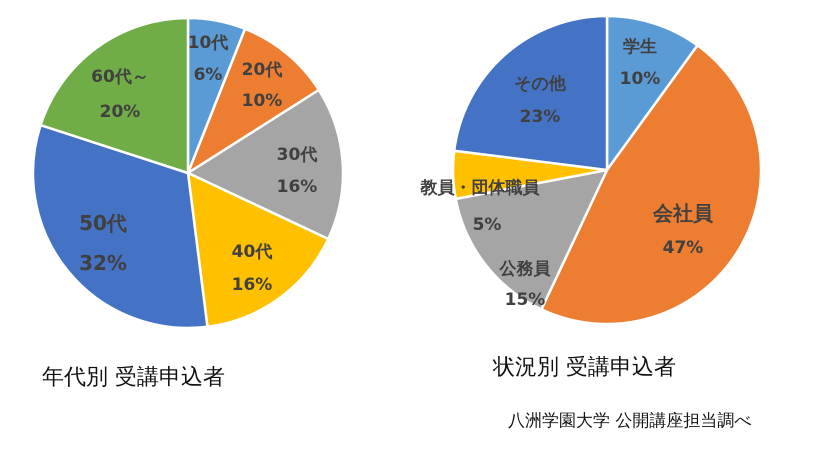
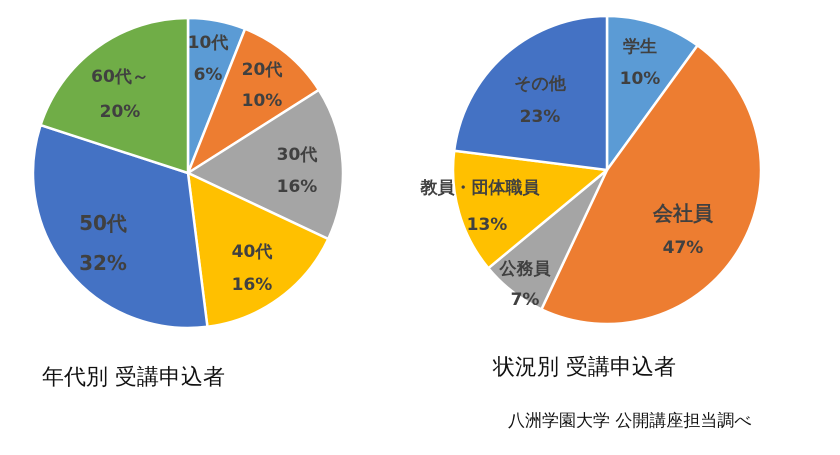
状況別 受講申込者/公務員: 15% -> 7%
状況別 受講申込者/教員・団体職員: 5% -> 13%
